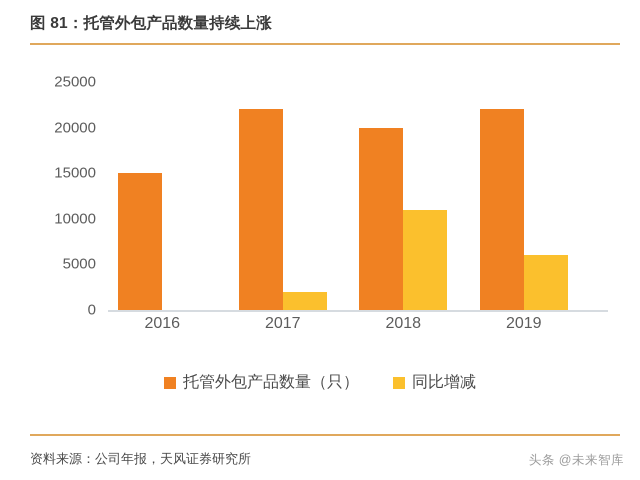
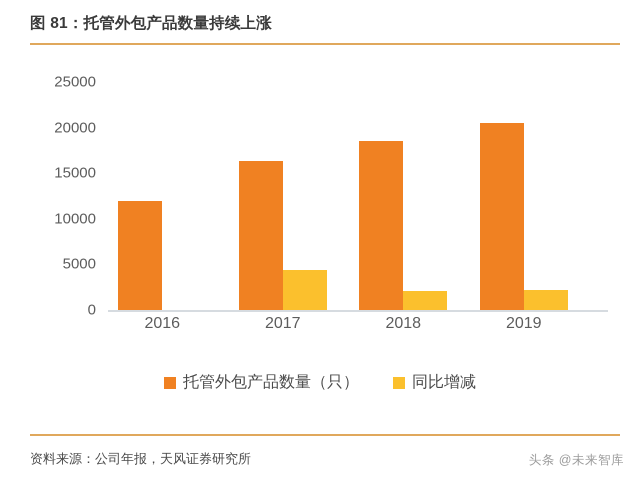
托管外包产品数量（只）/2016: 15000 -> 12000
托管外包产品数量（只）/2017: 22000 -> 16000
同比增减/2017: 2000 -> 4000
托管外包产品数量（只）/2018: 20000 -> 18000
同比增减/2018: 11000 -> 2000
托管外包产品数量（只）/2019: 22000 -> 20000
同比增减/2019: 6000 -> 2000
